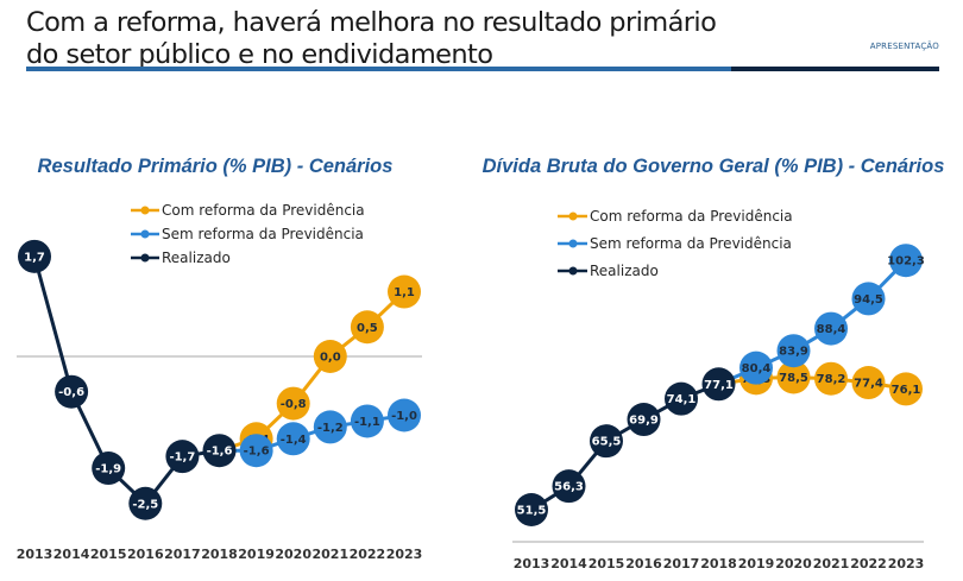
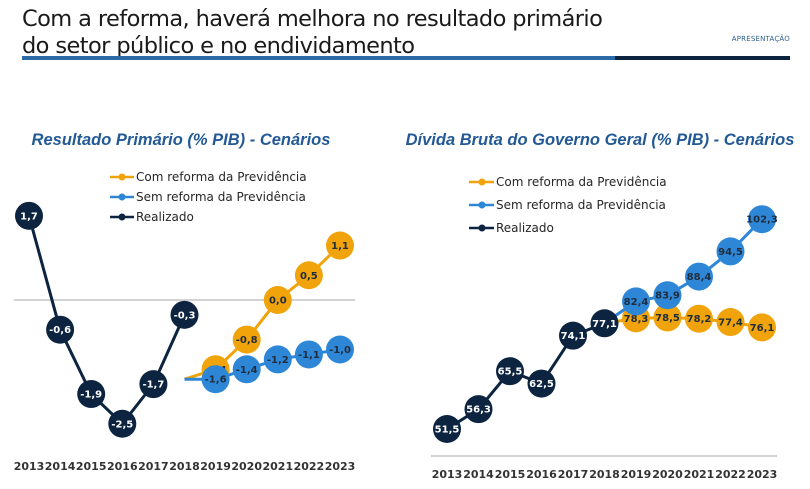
Resultado Primário (% PIB) - Cenários/Realizado/2018: -1,6 -> -0,3
Dívida Bruta do Governo Geral (% PIB) - Cenários/Realizado/2016: 69,9 -> 62,5
Dívida Bruta do Governo Geral (% PIB) - Cenários/Sem reforma da Previdência/2019: 80,4 -> 82,4
